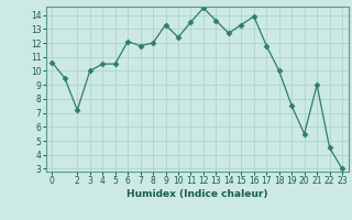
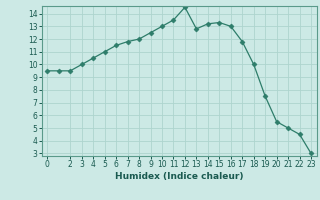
0: 10.6 -> 9.5
2: 7.2 -> 9.5
5: 10.5 -> 11.0
6: 12.1 -> 11.5
9: 13.3 -> 12.5
10: 12.4 -> 13.0
13: 13.6 -> 12.8
14: 12.7 -> 13.2
16: 13.9 -> 13.0
21: 9.0 -> 5.0
